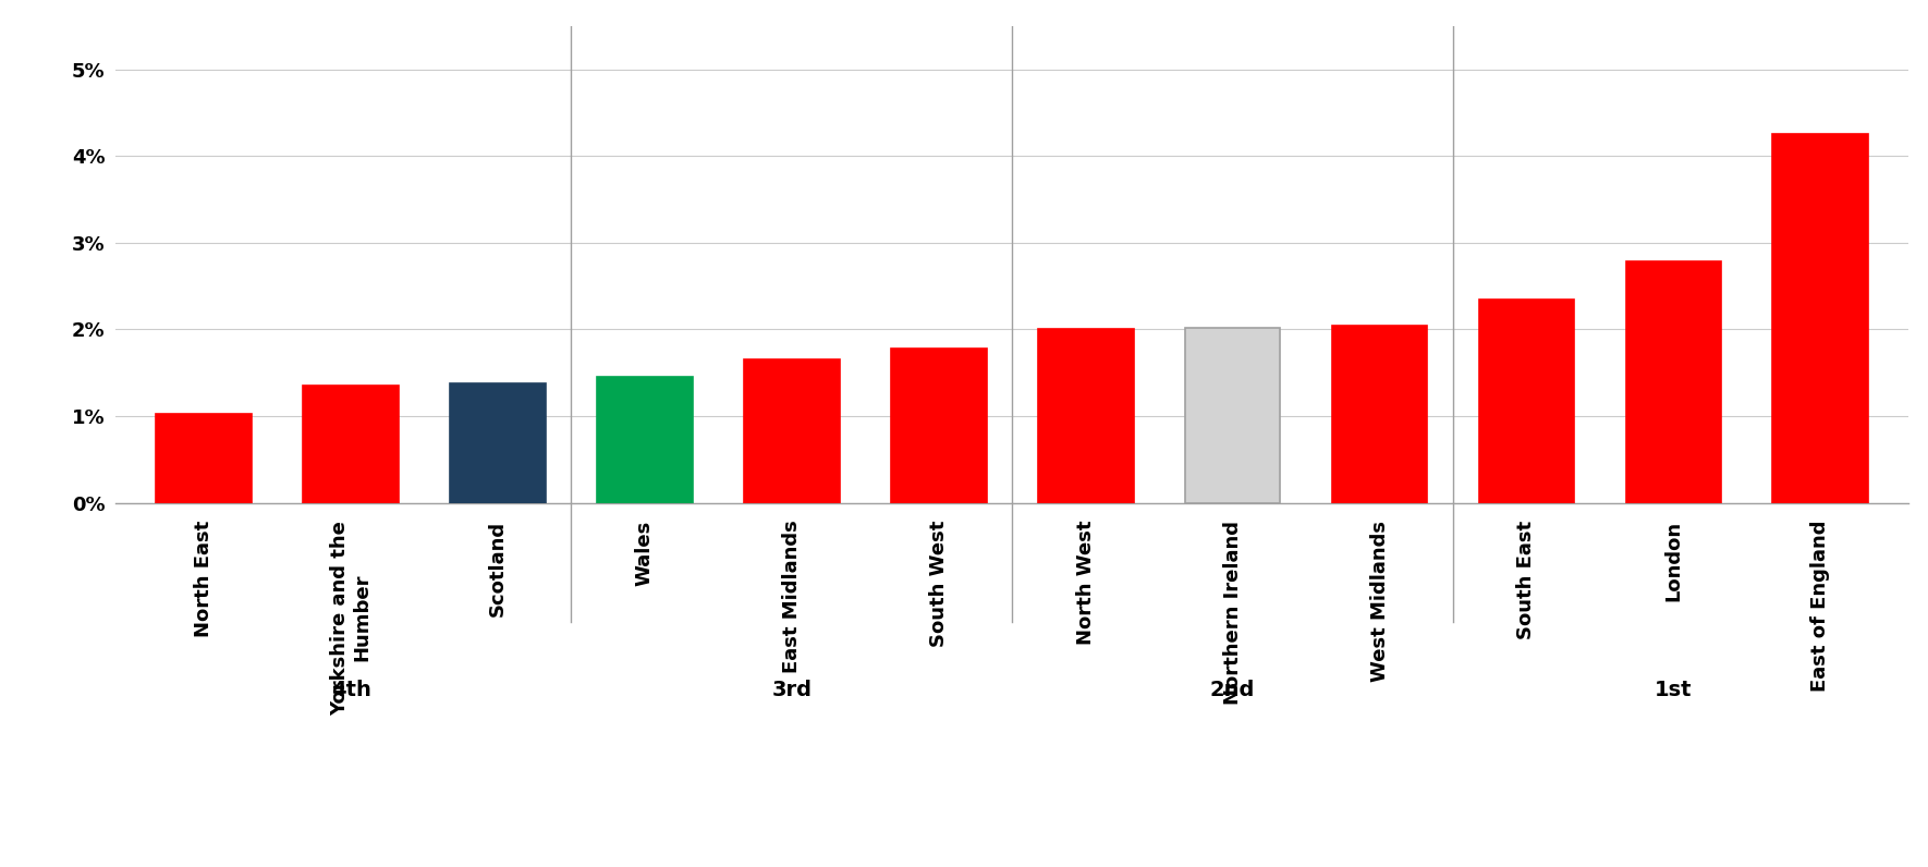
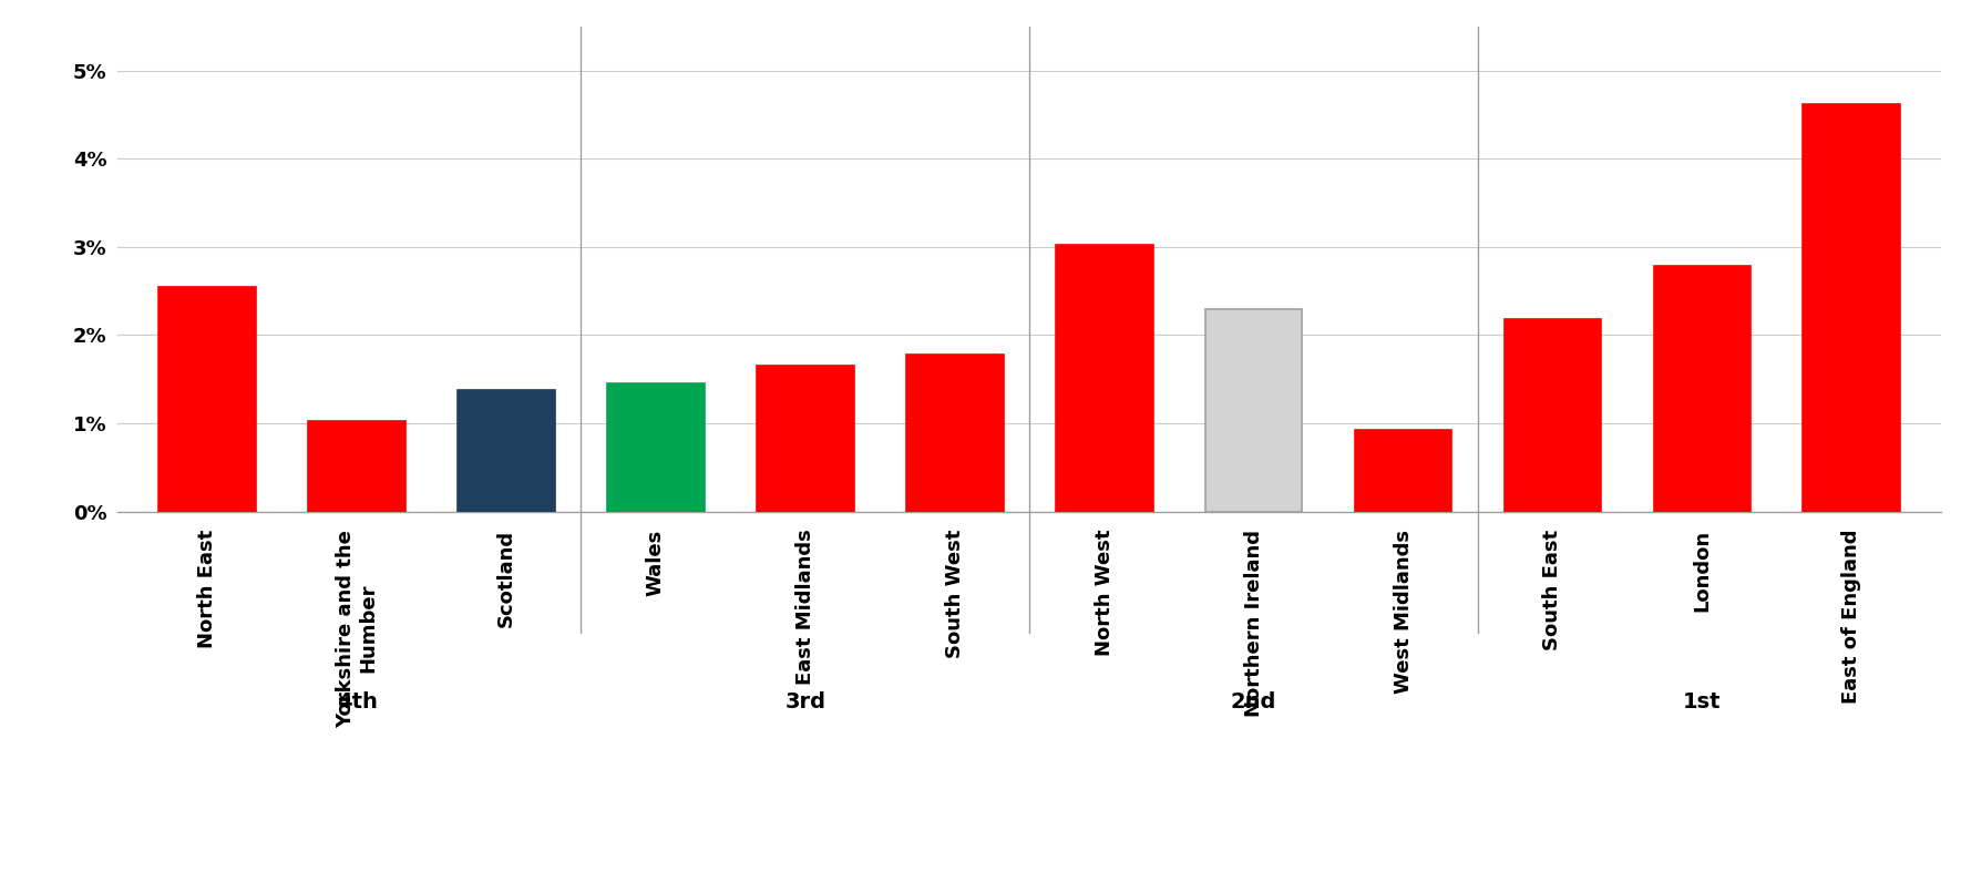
North East: 1.03% -> 2.54%
Yorkshire and the Humber: 1.35% -> 1.02%
North West: 2.00% -> 3.02%
Northern Ireland: 2.02% -> 2.30%
West Midlands: 2.05% -> 0.92%
South East: 2.35% -> 2.18%
East of England: 4.25% -> 4.62%
